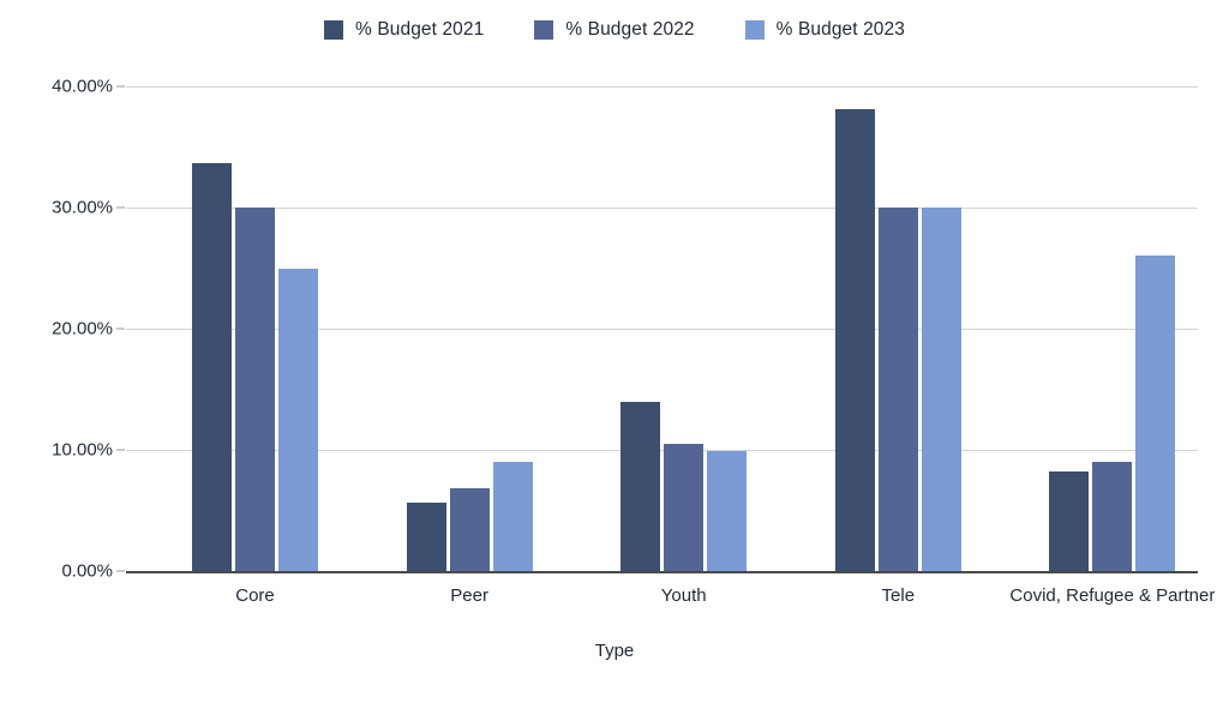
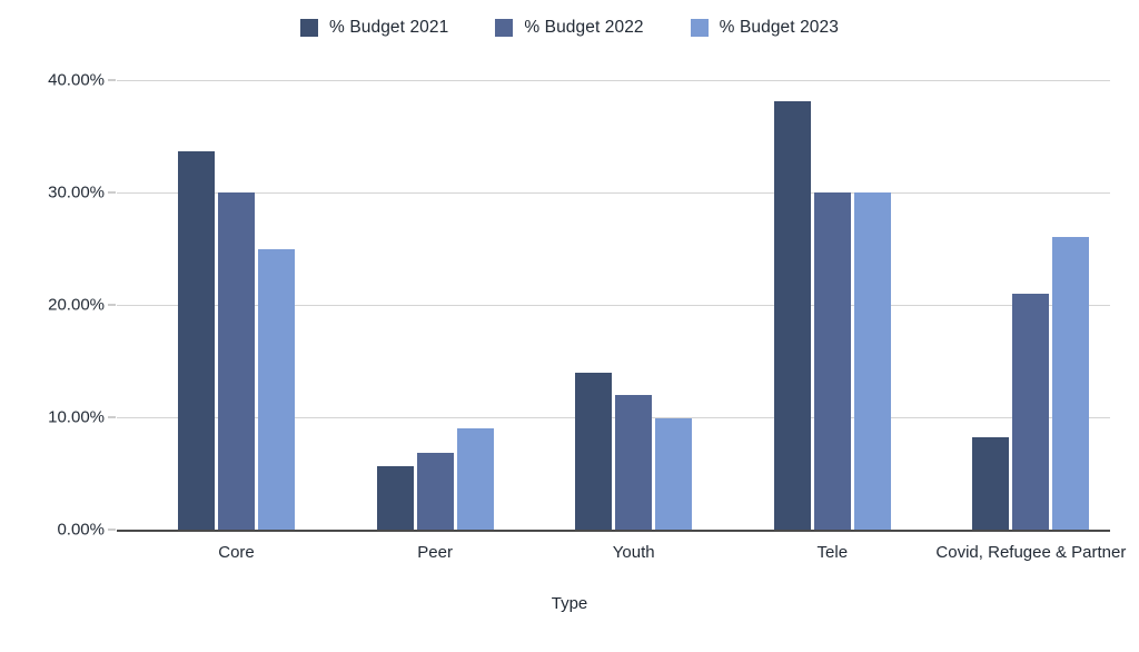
% Budget 2022/Youth: 10.5% -> 12.0%
% Budget 2022/Covid, Refugee & Partner: 9.0% -> 21.0%
